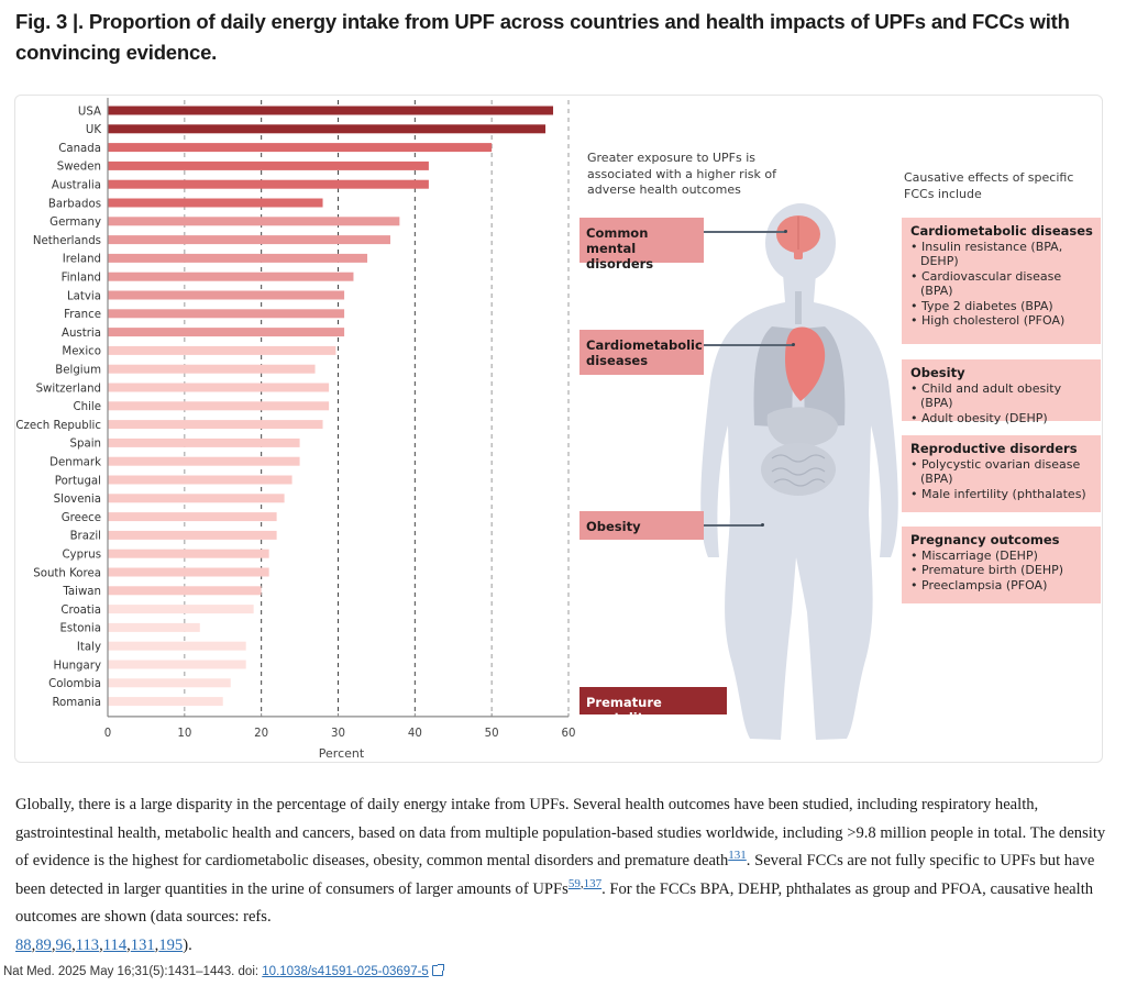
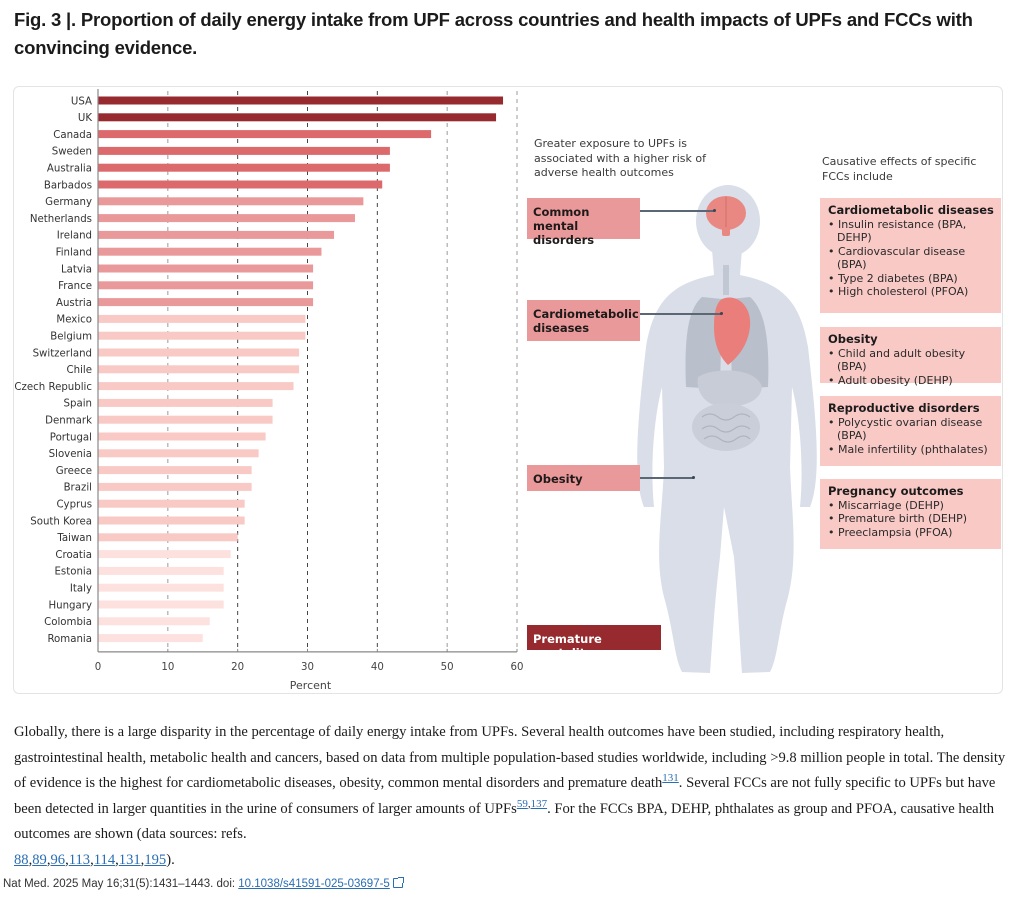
Canada: 50 -> 48
Barbados: 28 -> 41
Belgium: 27 -> 30
Estonia: 12 -> 18
